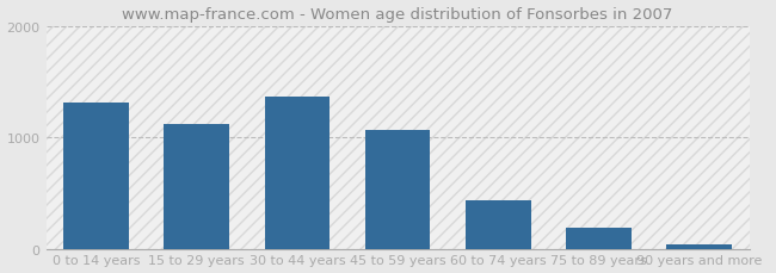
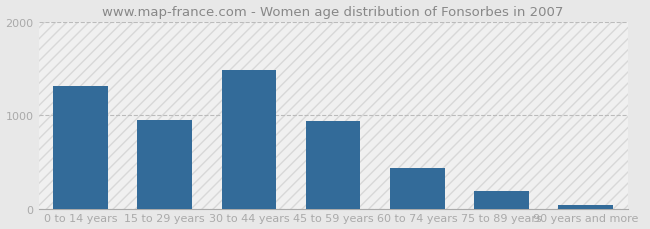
15 to 29 years: 1120 -> 950
30 to 44 years: 1360 -> 1480
45 to 59 years: 1060 -> 940
